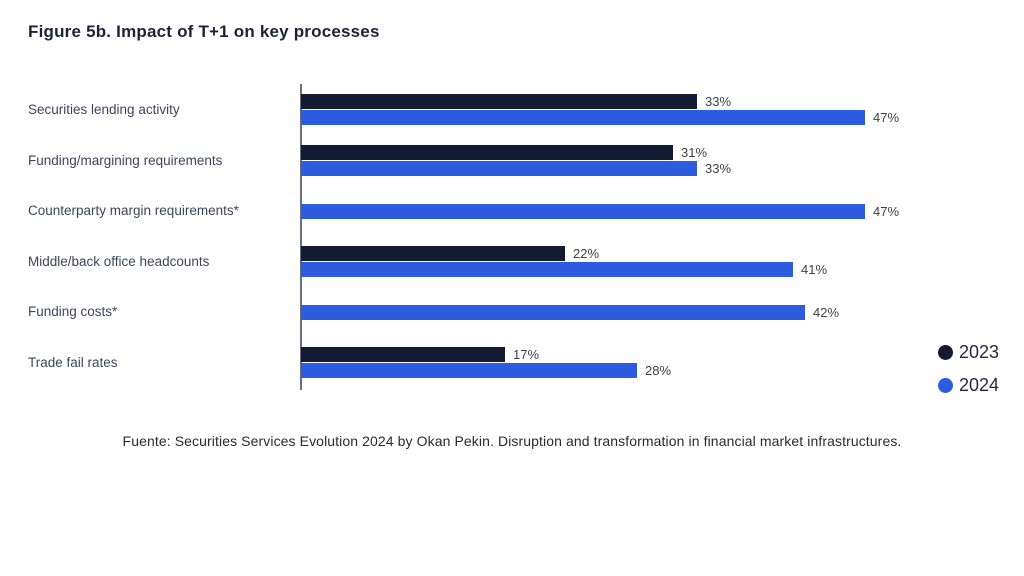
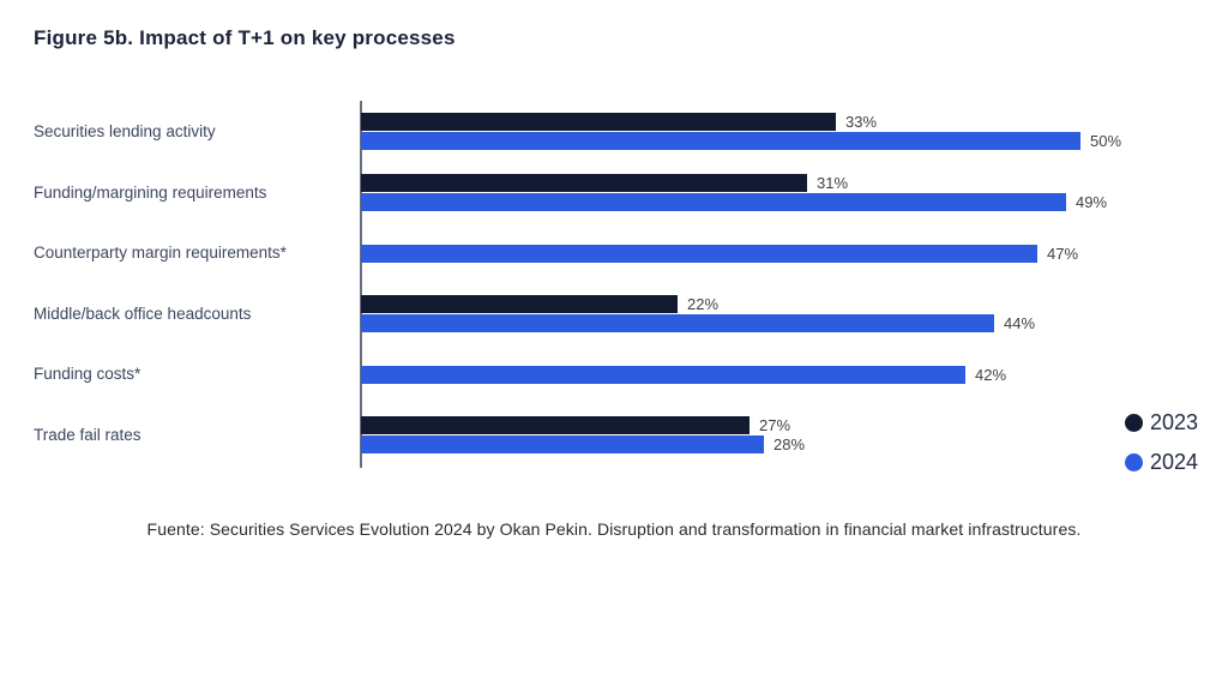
2024/Securities lending activity: 47% -> 50%
2024/Funding/margining requirements: 33% -> 49%
2024/Middle/back office headcounts: 41% -> 44%
2023/Trade fail rates: 17% -> 27%
